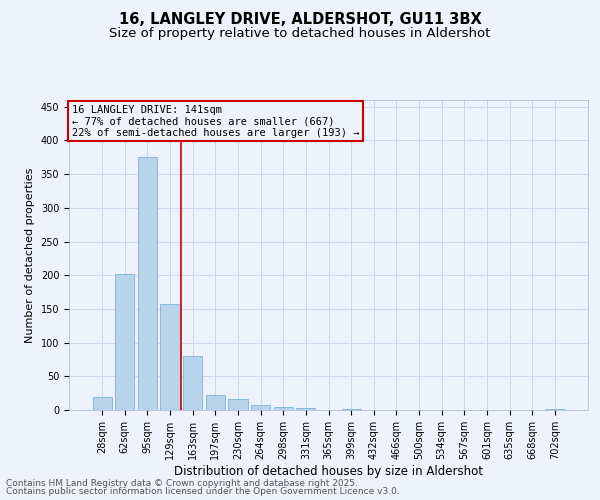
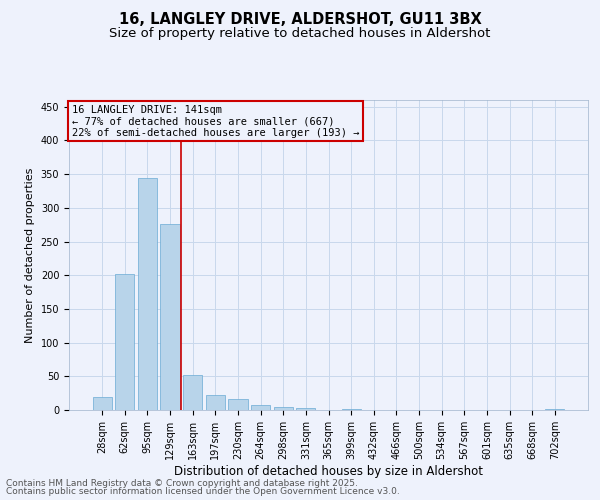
95sqm: 375 -> 344
129sqm: 158 -> 276
163sqm: 80 -> 52
